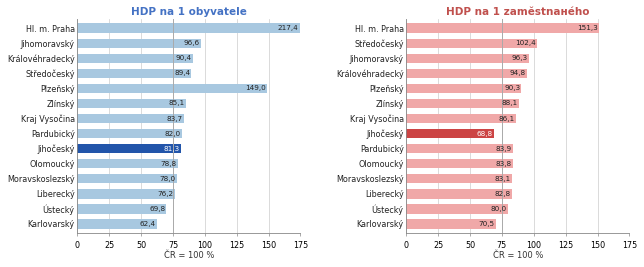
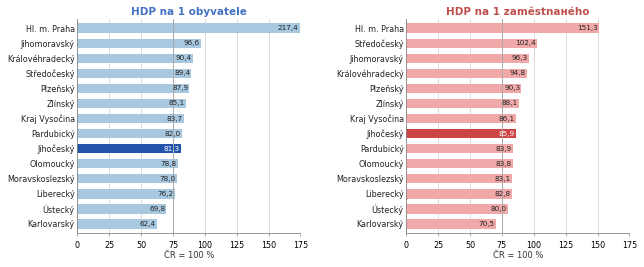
HDP na 1 obyvatele/Plzeňský: 149,0 -> 87,9
HDP na 1 zaměstnанého/Jihočeský: 68,8 -> 85,9
